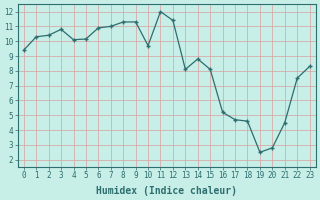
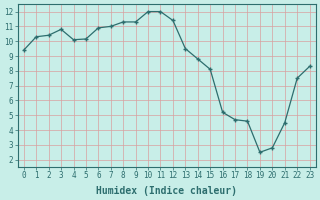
10: 9.7 -> 12.0
13: 8.1 -> 9.5
